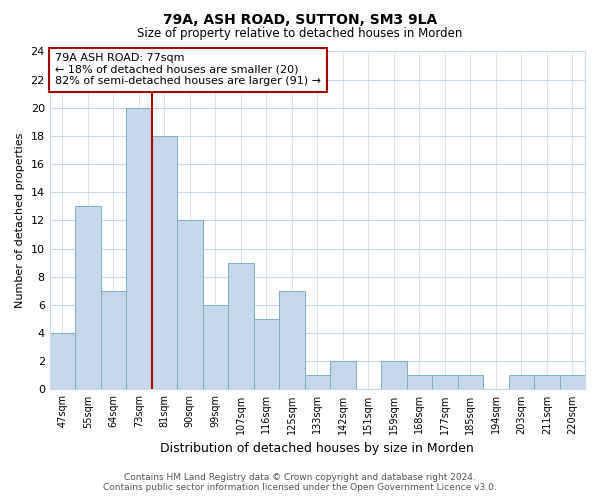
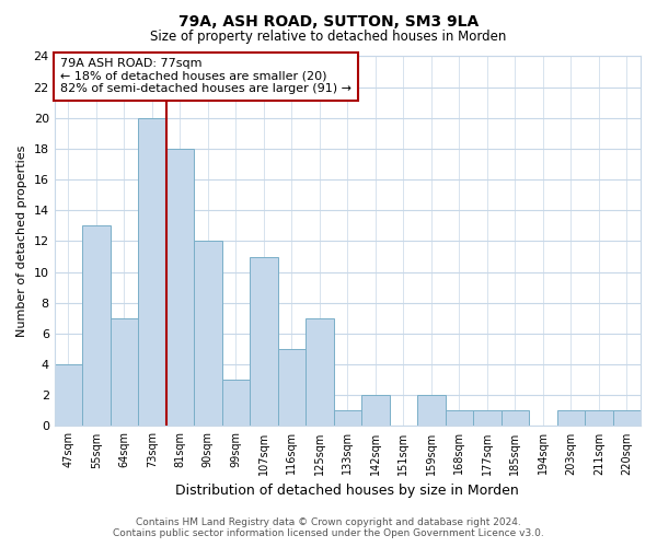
99sqm: 6 -> 3
107sqm: 9 -> 11
